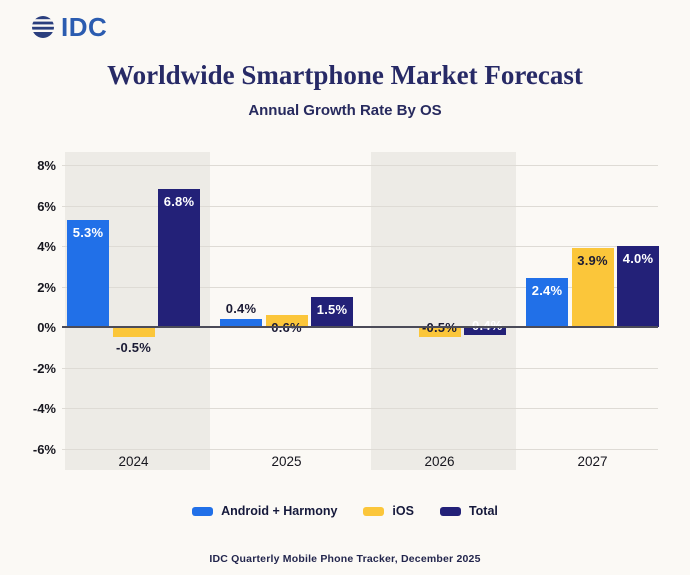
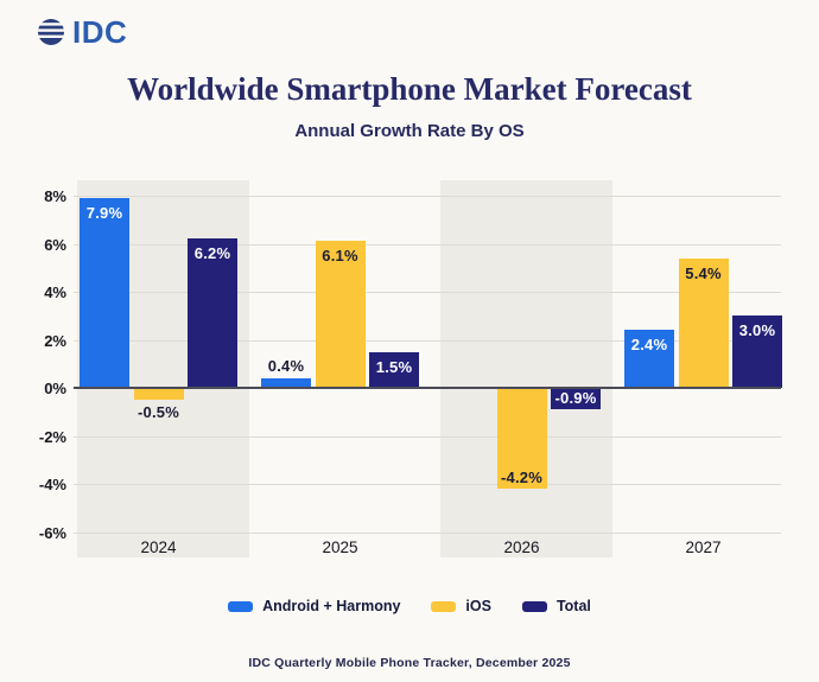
Android + Harmony/2024: 5.3% -> 7.9%
Total/2024: 6.8% -> 6.2%
iOS/2025: 0.6% -> 6.1%
iOS/2026: -0.5% -> -4.2%
Total/2026: -0.4% -> -0.9%
iOS/2027: 3.9% -> 5.4%
Total/2027: 4.0% -> 3.0%
